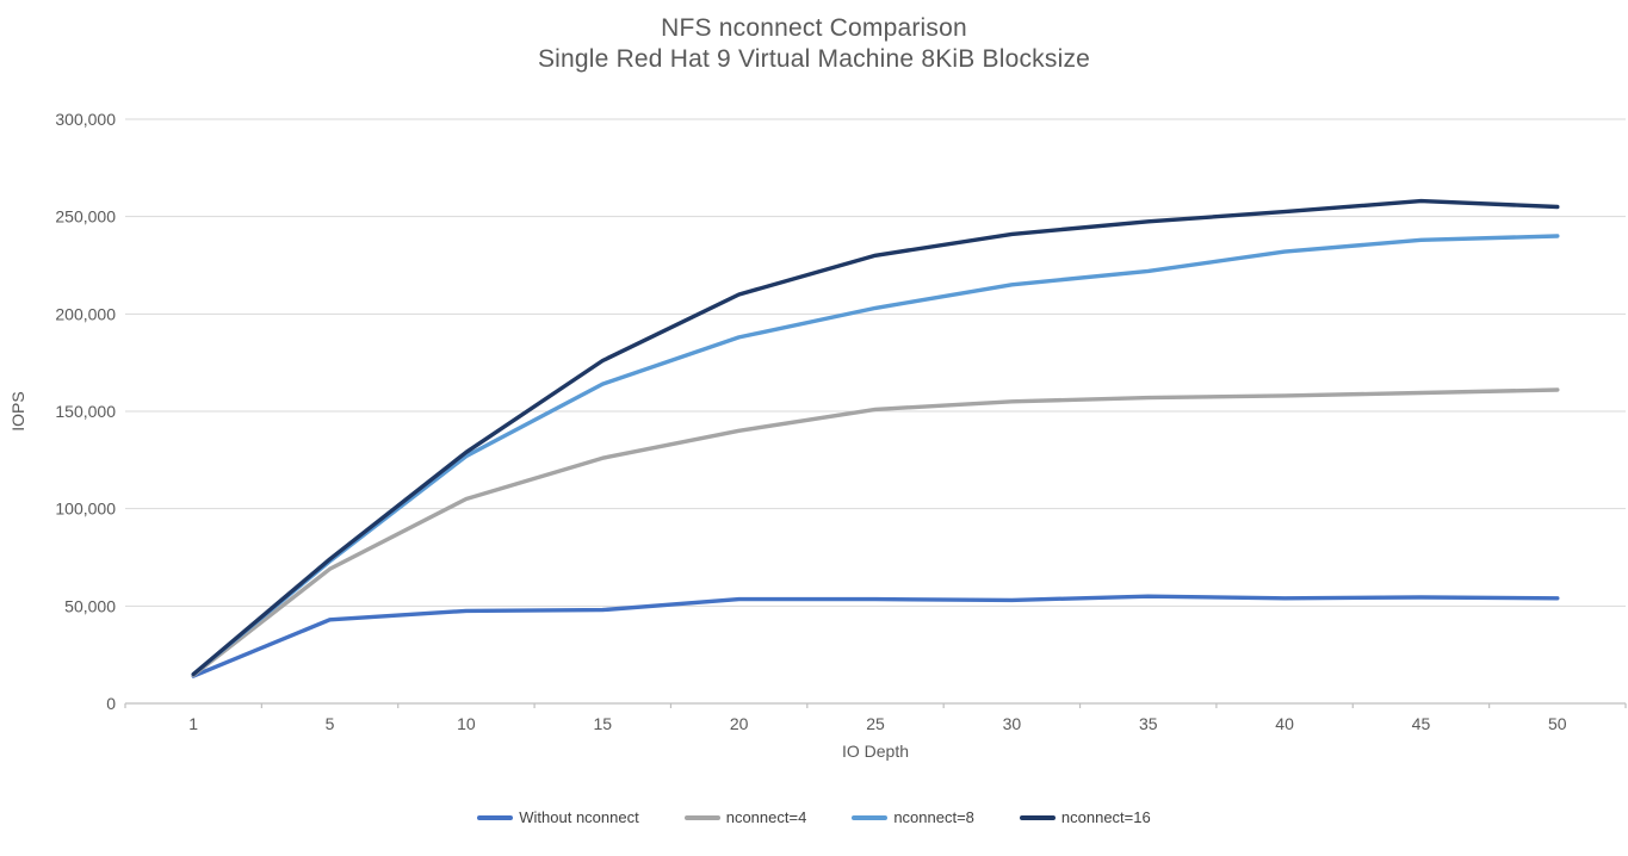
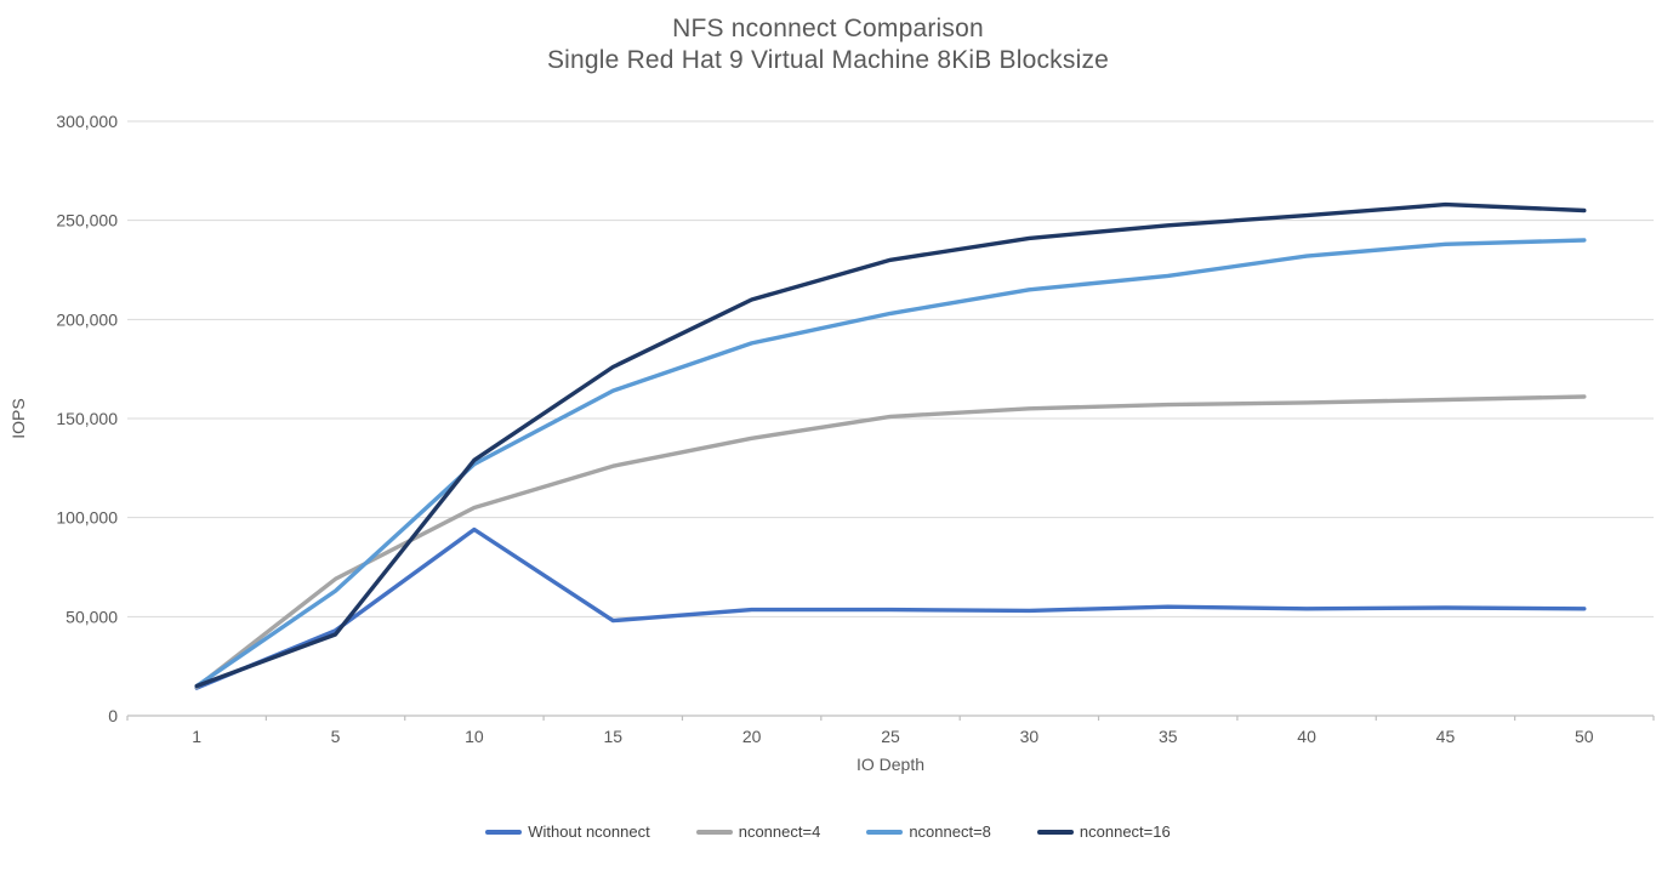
nconnect=8/5: 73000 -> 63000
nconnect=16/5: 74000 -> 41000
Without nconnect/10: 48000 -> 94000
